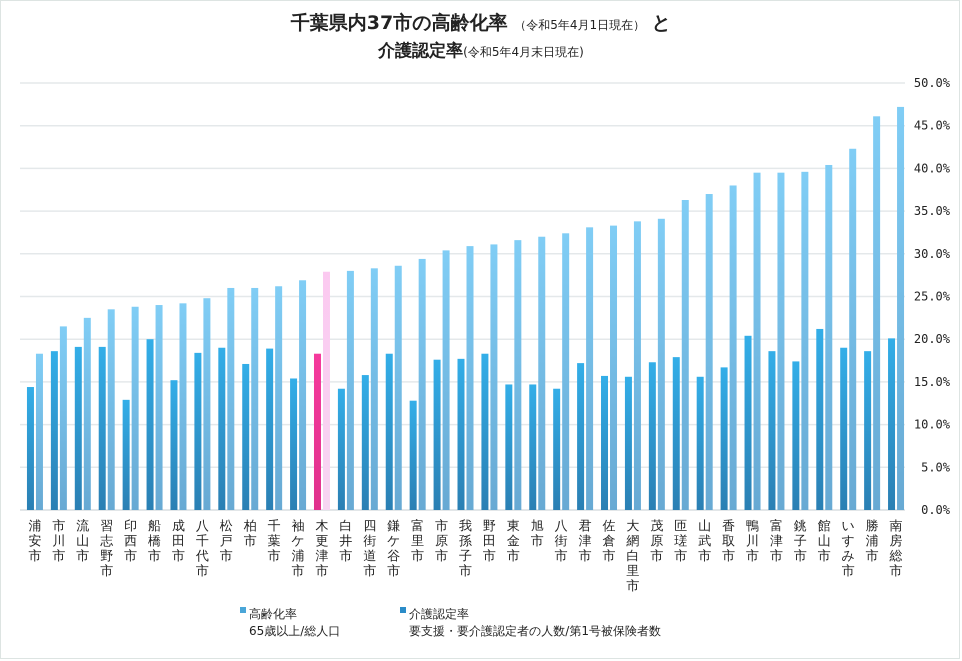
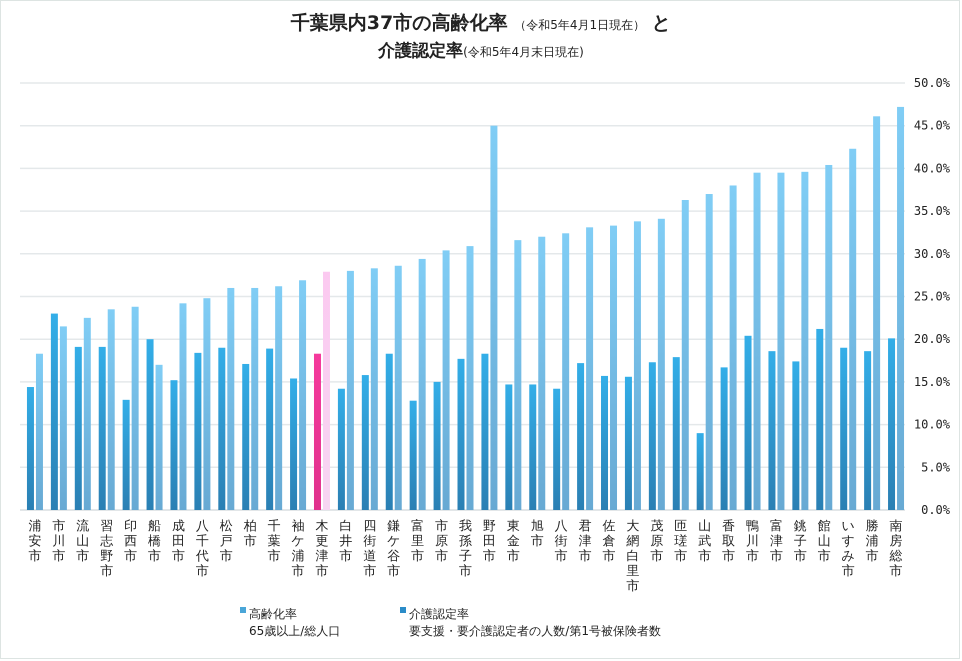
介護認定率/市川市: 19% -> 23%
高齢化率/船橋市: 24% -> 17%
介護認定率/市原市: 18% -> 15%
高齢化率/野田市: 31% -> 45%
介護認定率/山武市: 16% -> 9%
